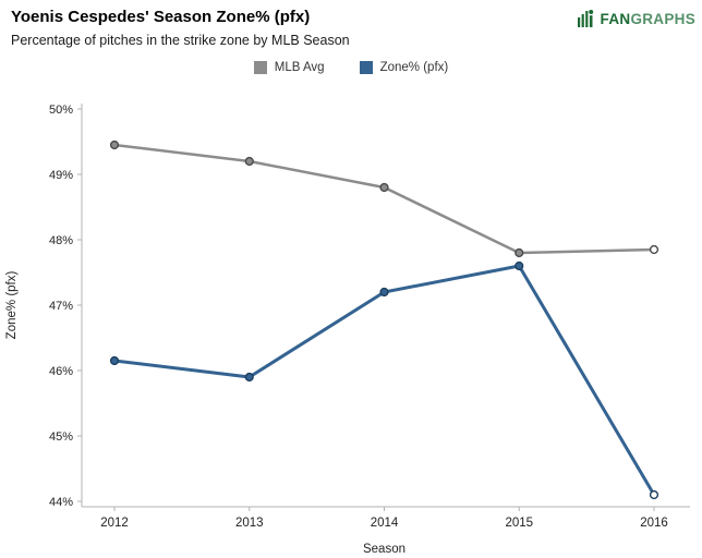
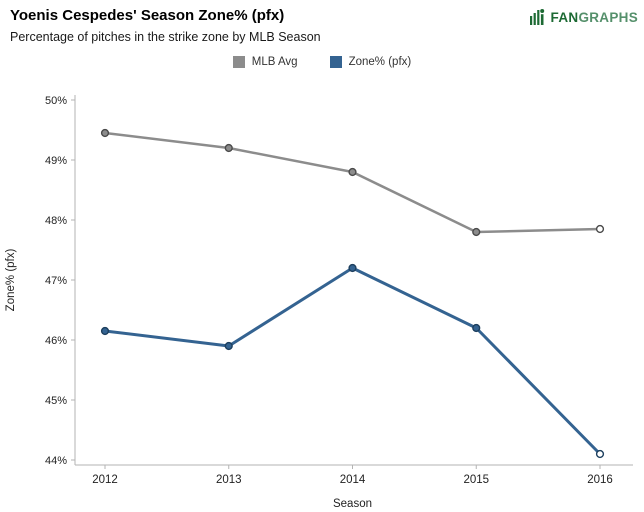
Zone% (pfx)/2015: 47.6% -> 46.2%
